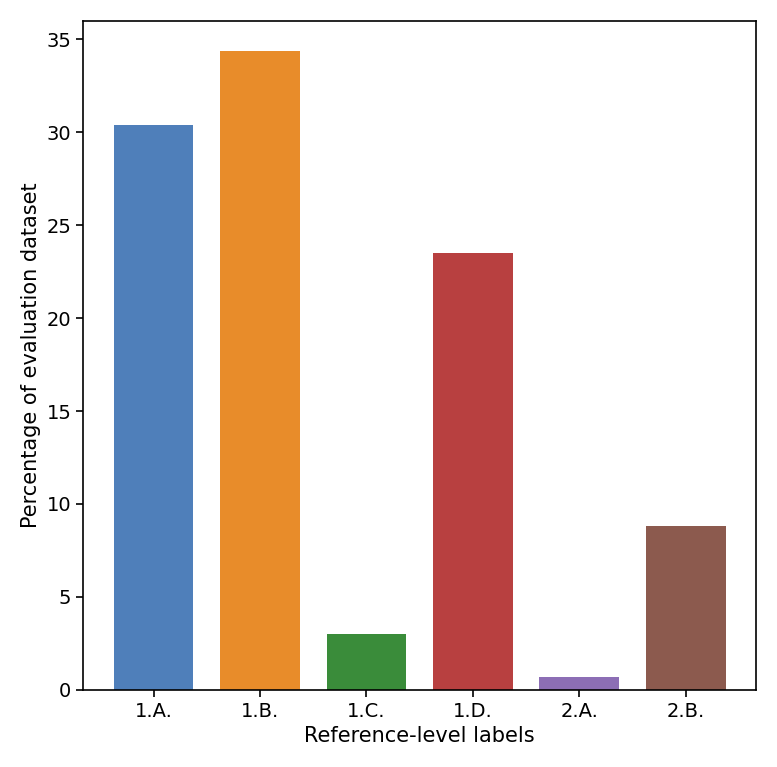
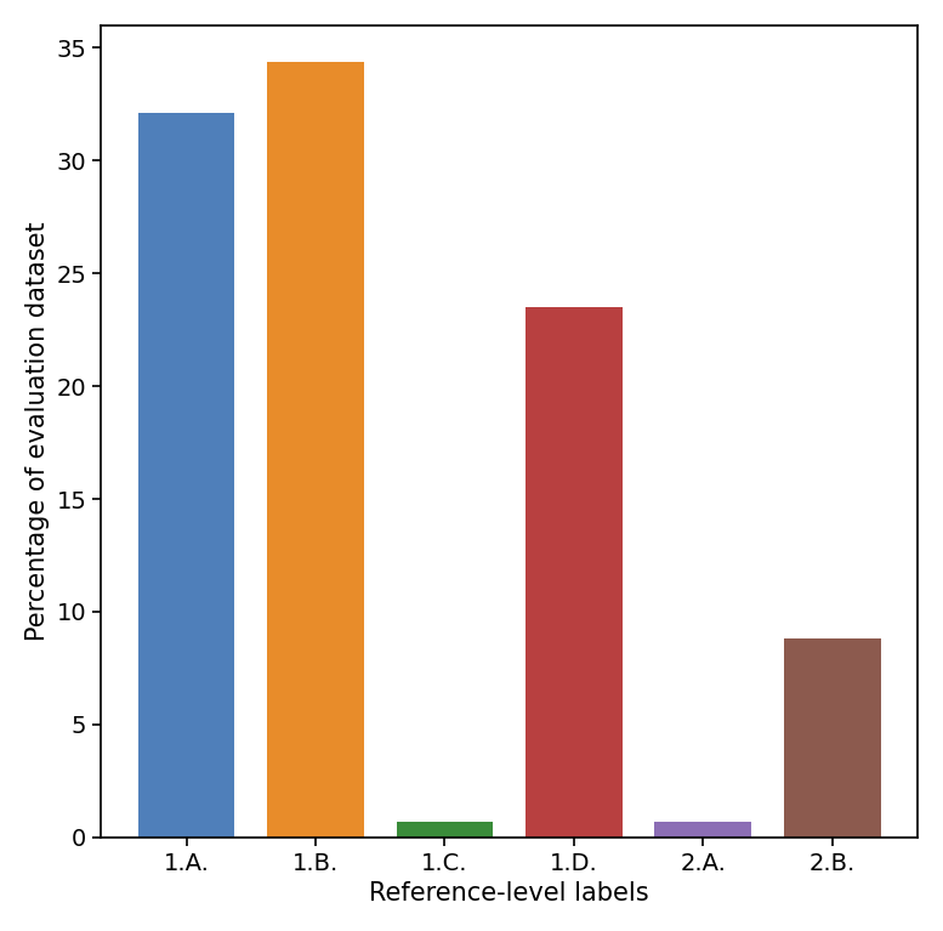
1.A.: 30.4 -> 32.1
1.C.: 3.0 -> 0.7
